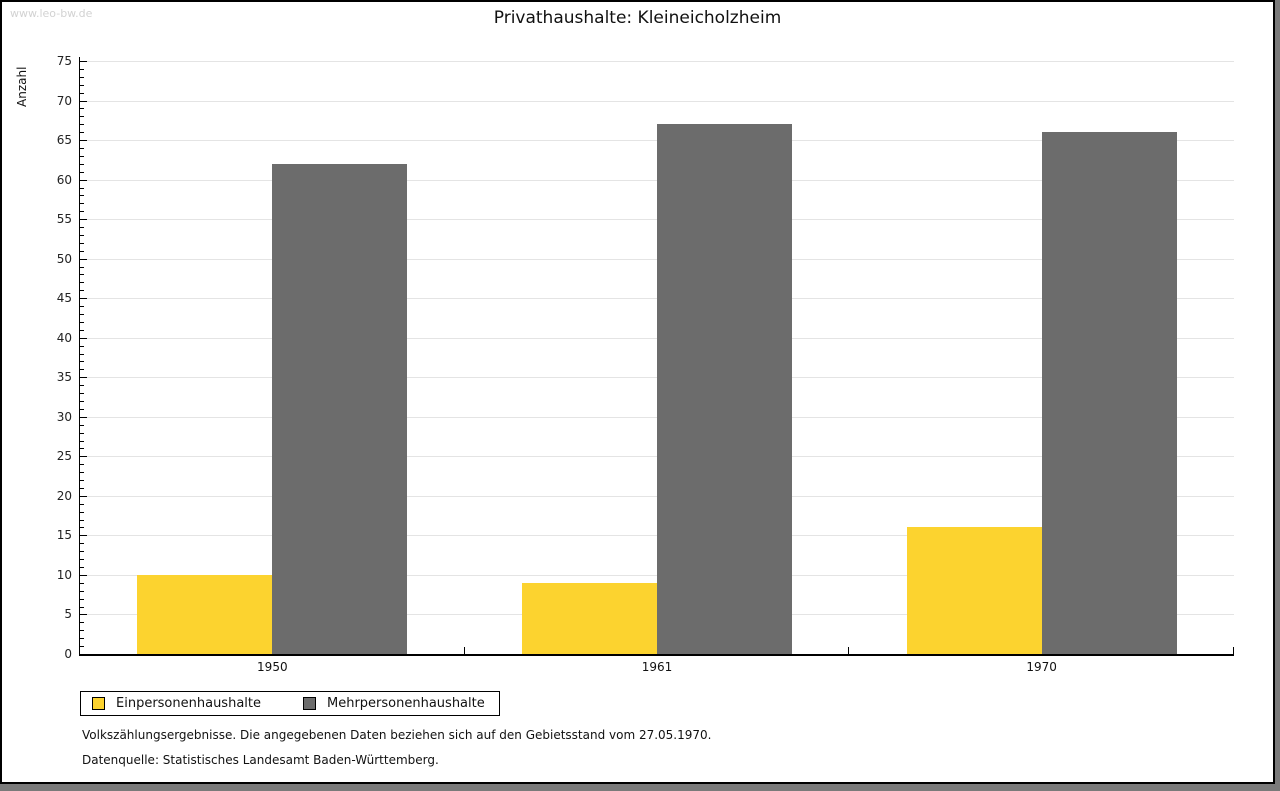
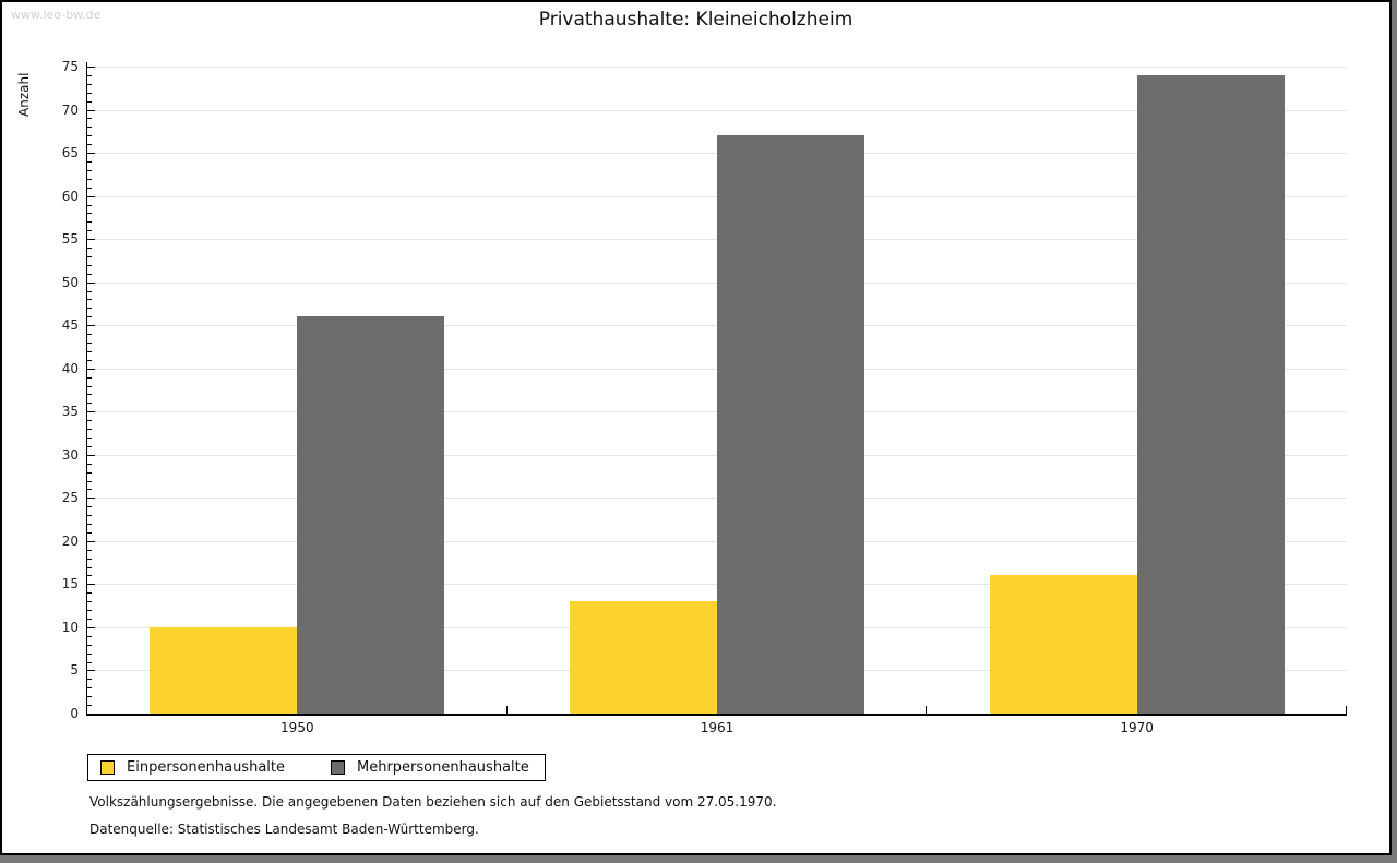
Mehrpersonenhaushalte/1950: 62 -> 46
Einpersonenhaushalte/1961: 9 -> 13
Mehrpersonenhaushalte/1970: 66 -> 74
